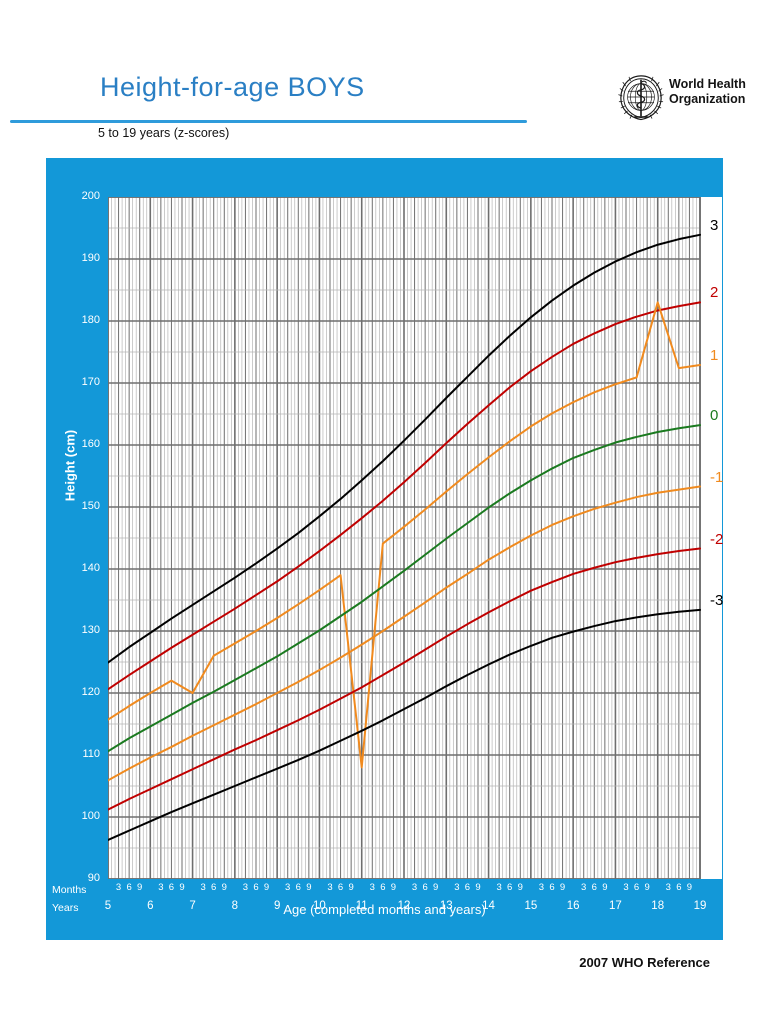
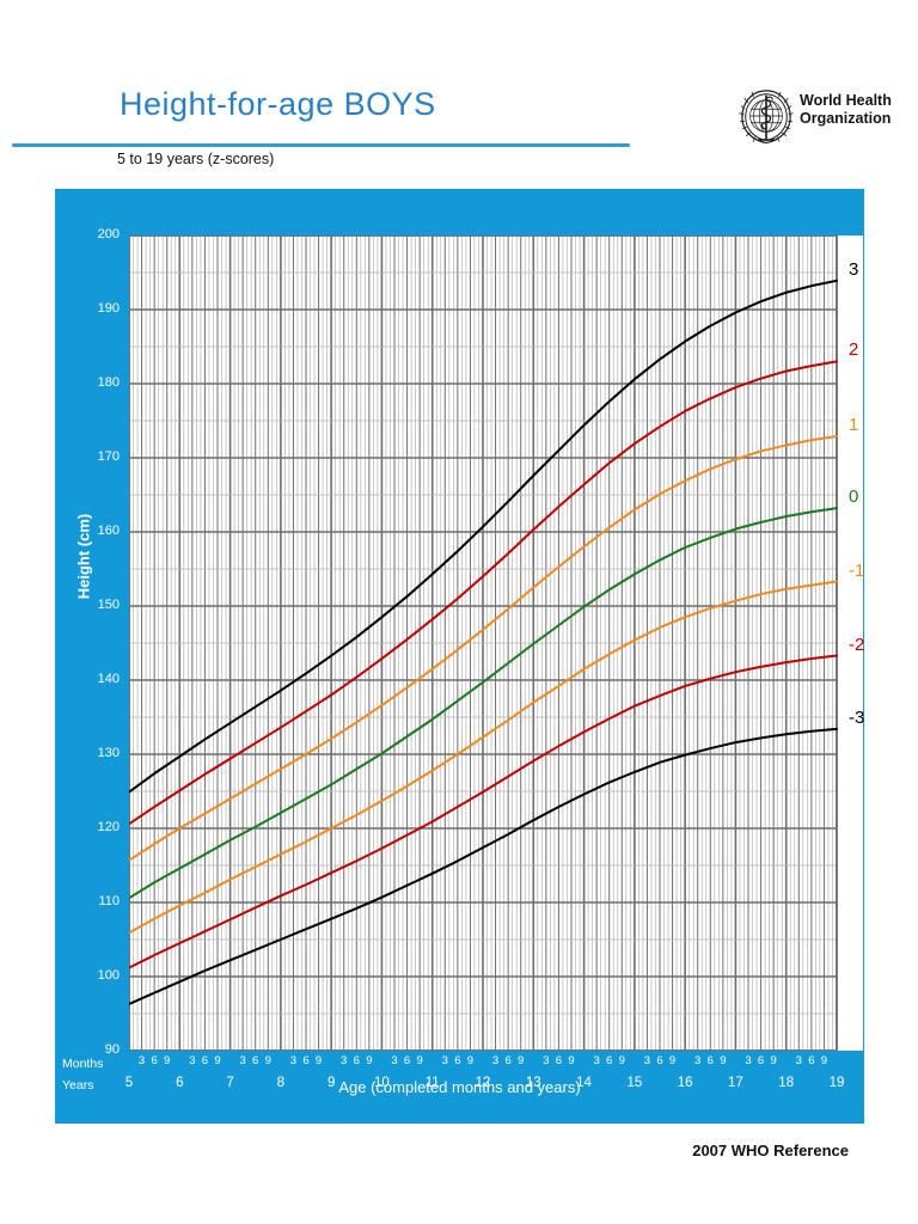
1/7: 120 -> 124
1/11: 108 -> 142
1/18: 183 -> 172
